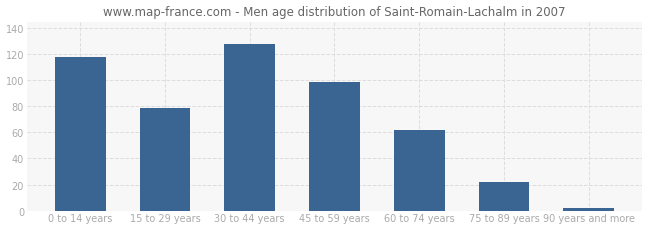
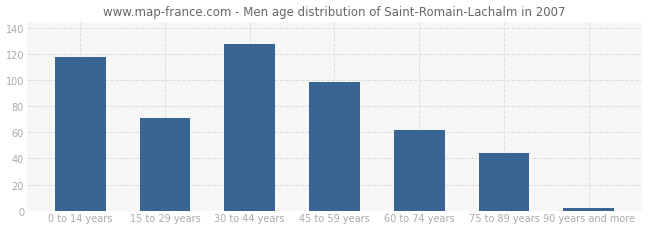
15 to 29 years: 79 -> 71
75 to 89 years: 22 -> 44
